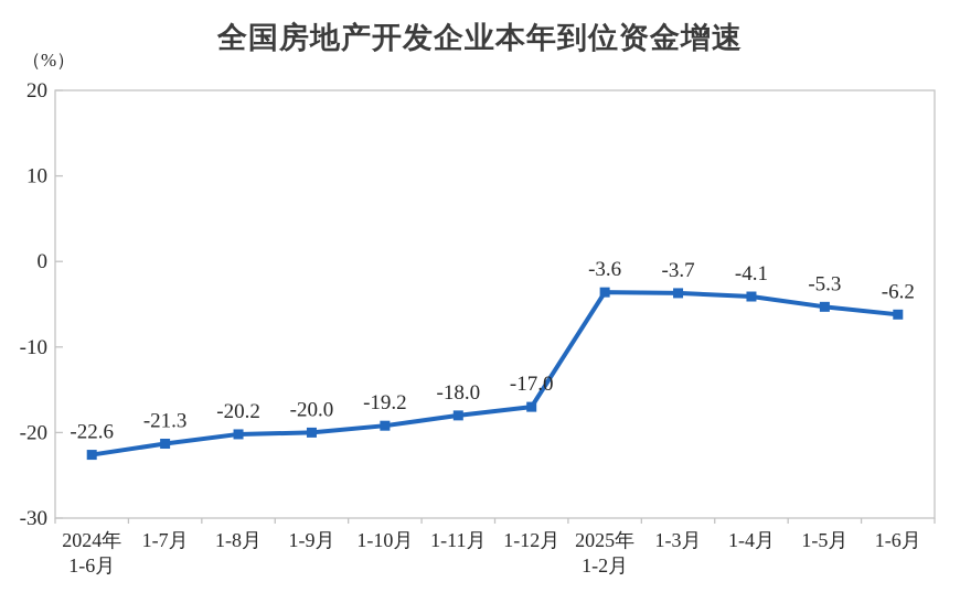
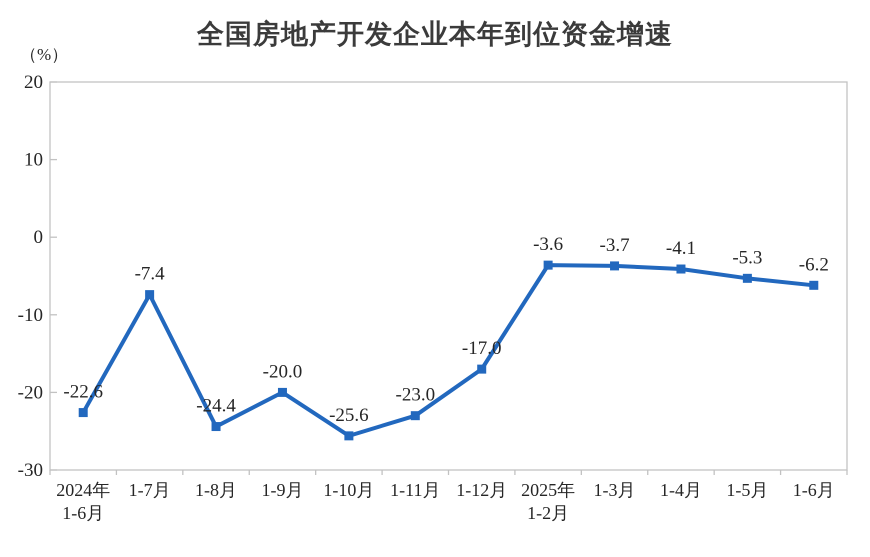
1-7月: -21.3 -> -7.4
1-8月: -20.2 -> -24.4
1-10月: -19.2 -> -25.6
1-11月: -18.0 -> -23.0
